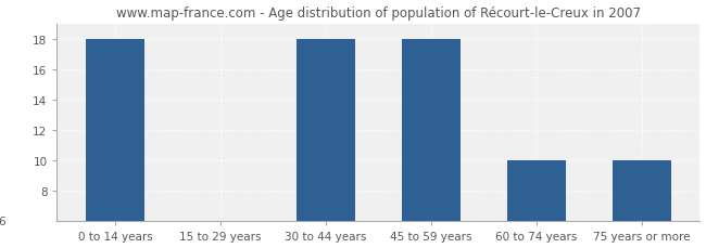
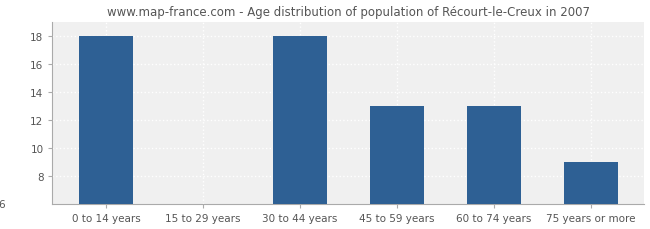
45 to 59 years: 18 -> 13
60 to 74 years: 10 -> 13
75 years or more: 10 -> 9
